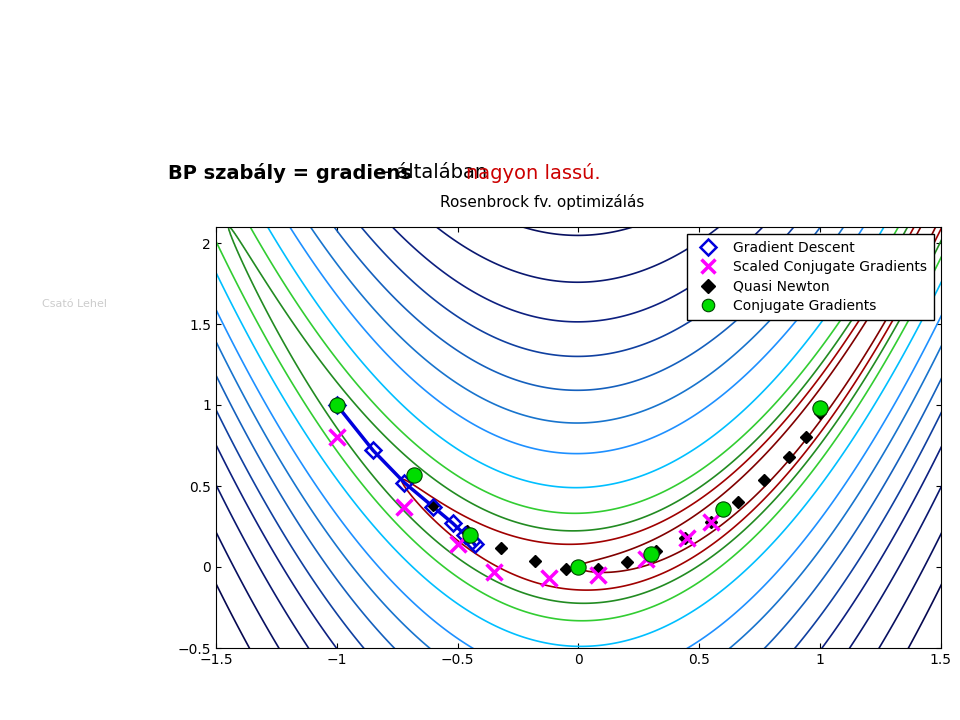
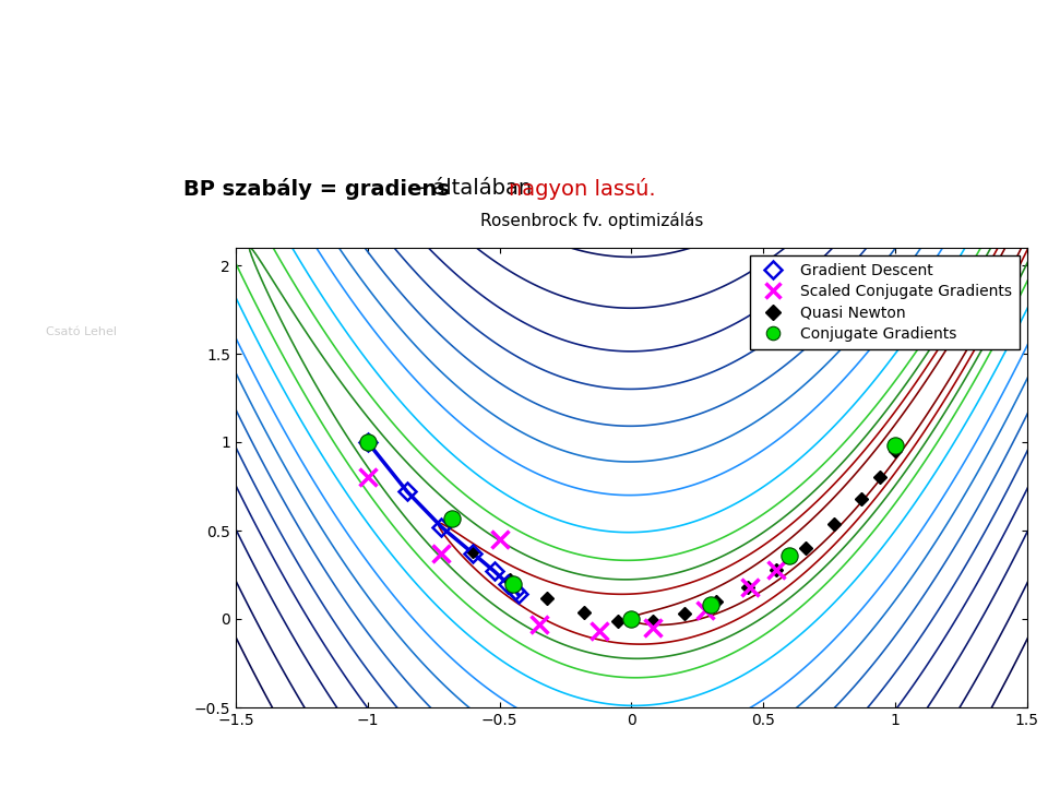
Scaled Conjugate Gradients/−0.5: 0.14 -> 0.45
